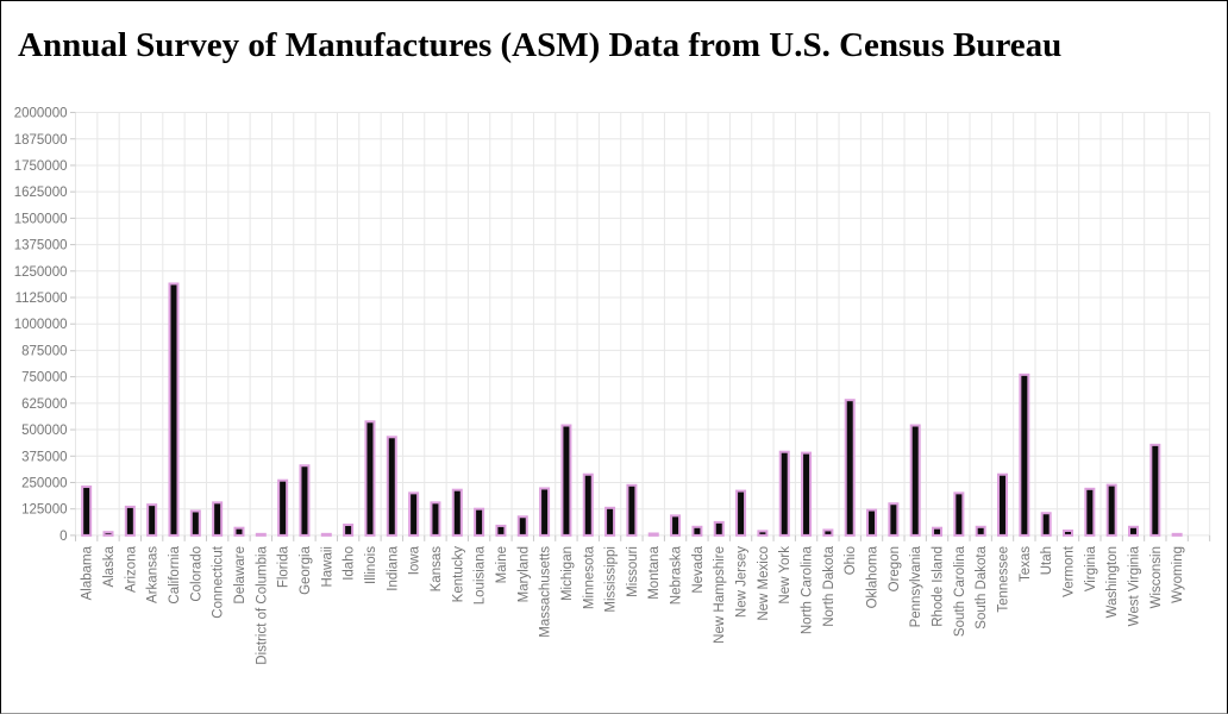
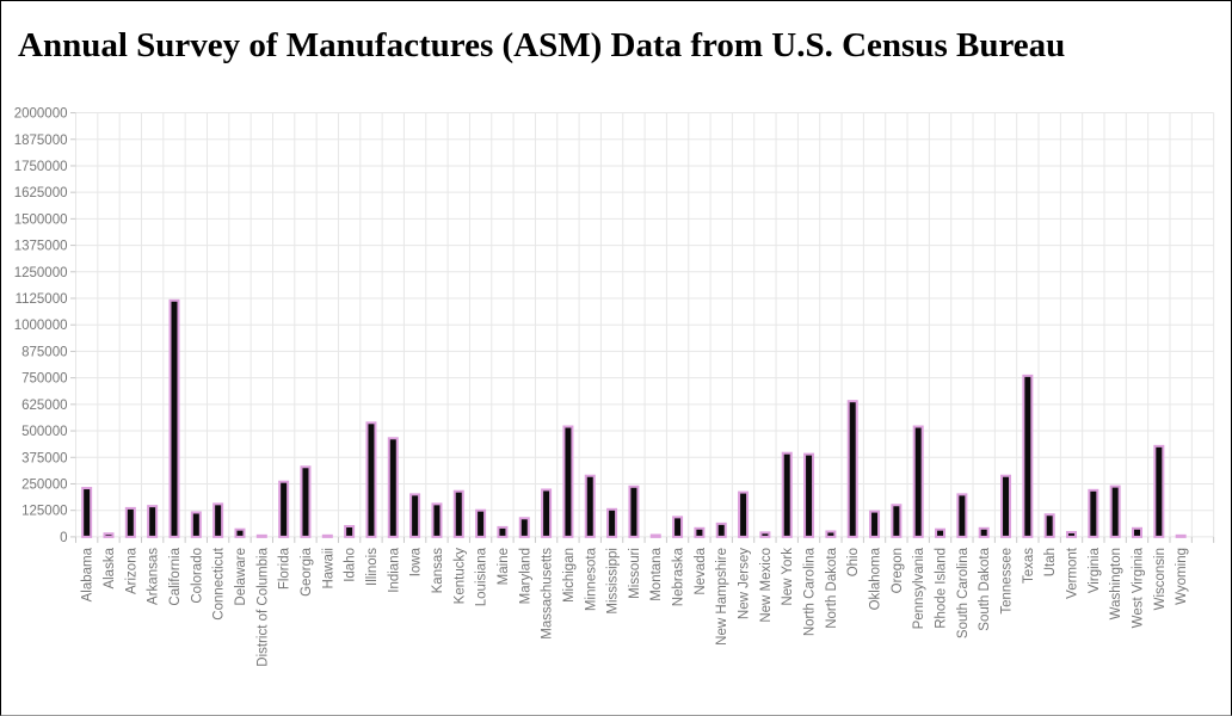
California: 1190000 -> 1120000
